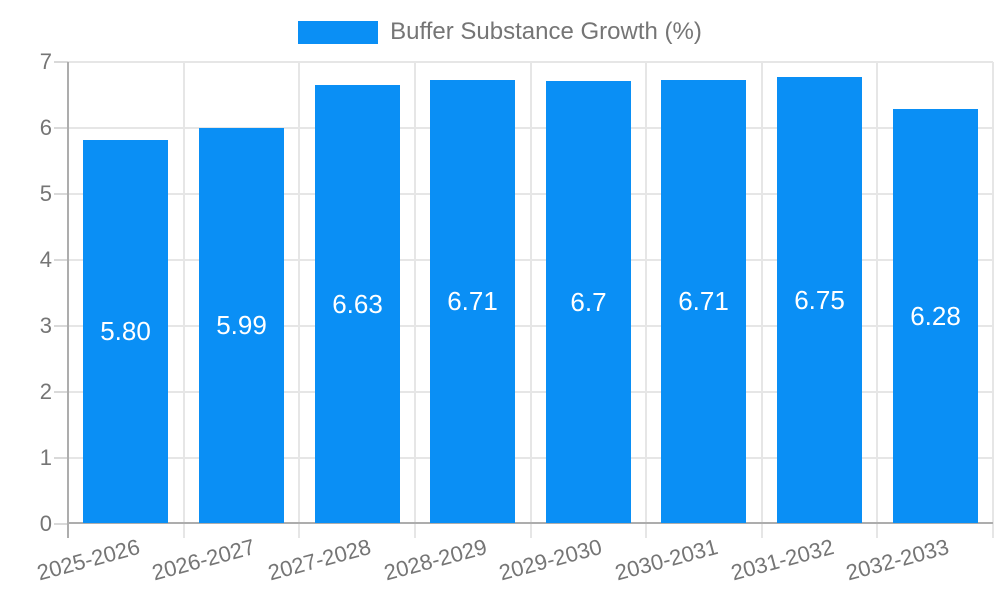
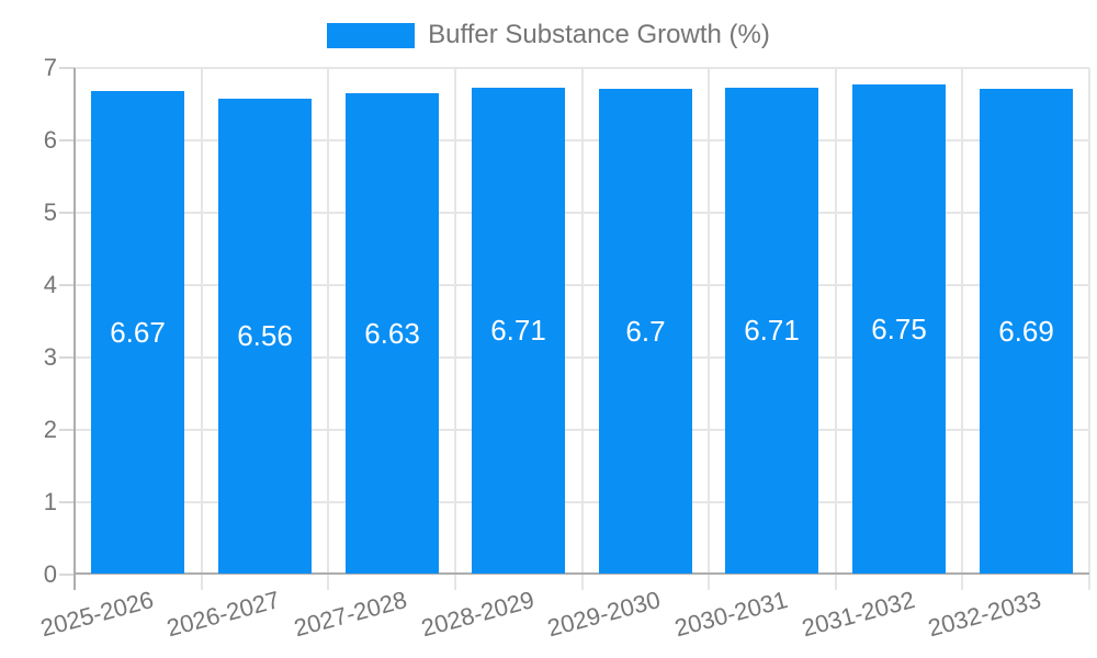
2025-2026: 5.80 -> 6.67
2026-2027: 5.99 -> 6.56
2032-2033: 6.28 -> 6.69
